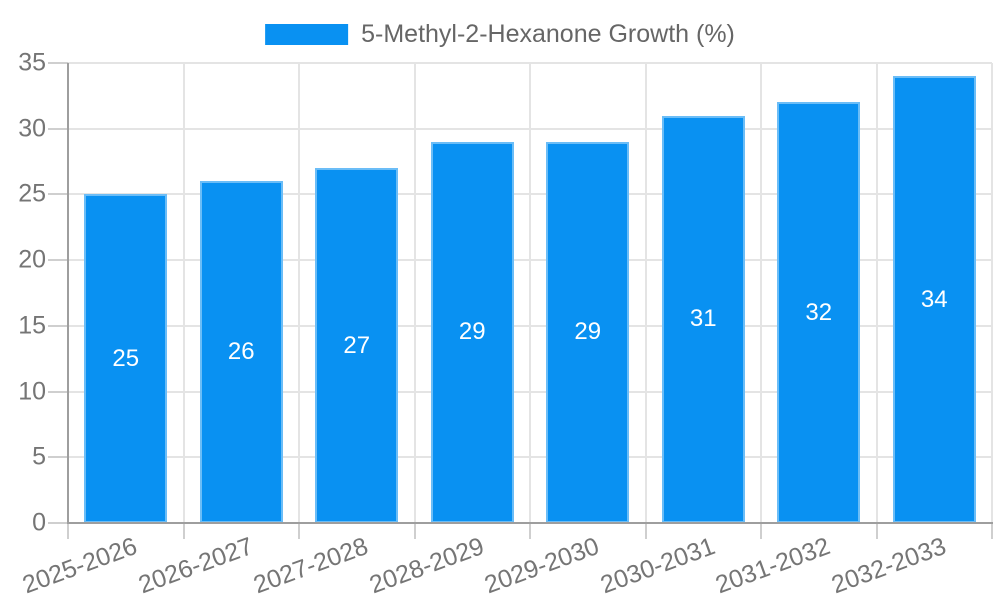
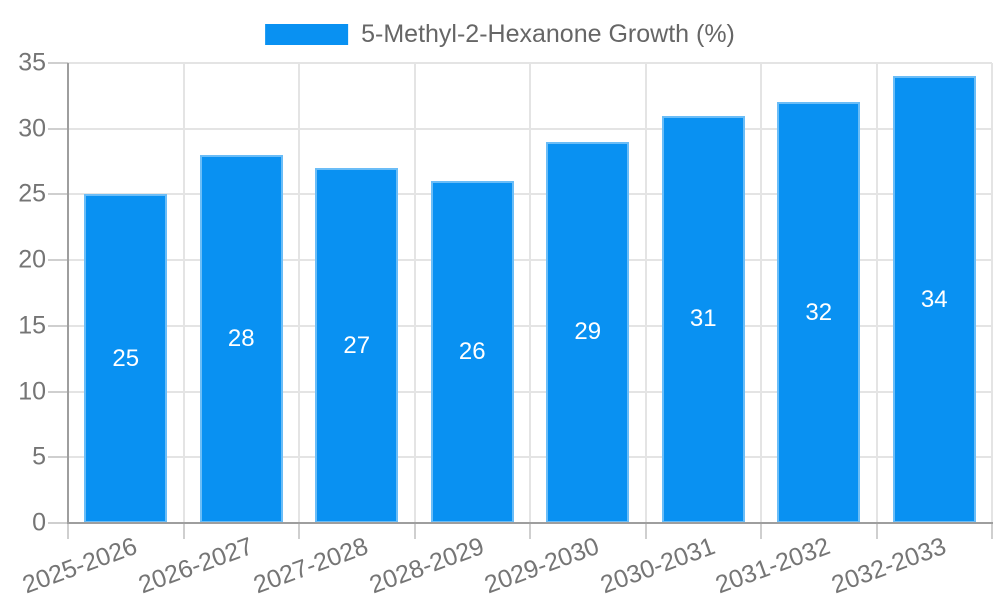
2026-2027: 26 -> 28
2028-2029: 29 -> 26
